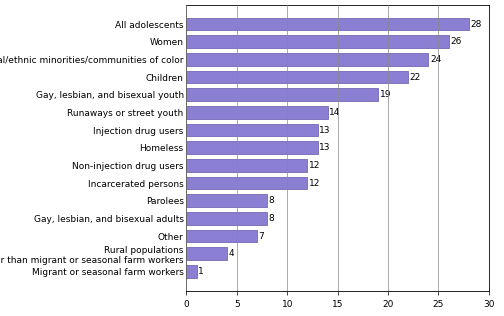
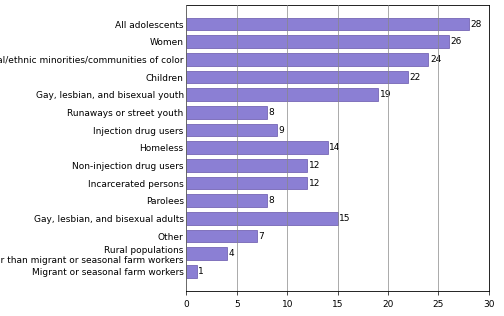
Runaways or street youth: 14 -> 8
Injection drug users: 13 -> 9
Homeless: 13 -> 14
Gay, lesbian, and bisexual adults: 8 -> 15
